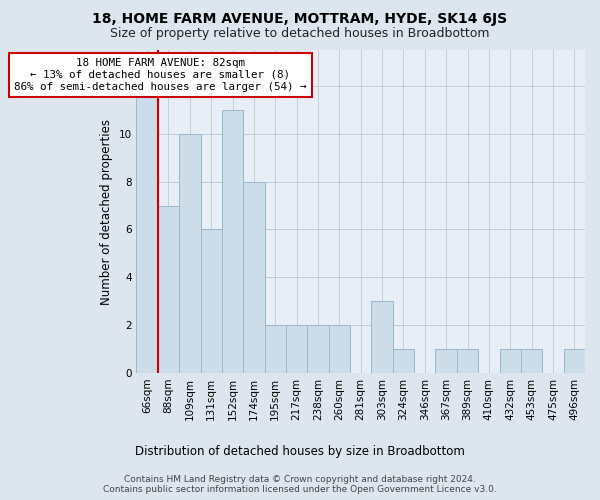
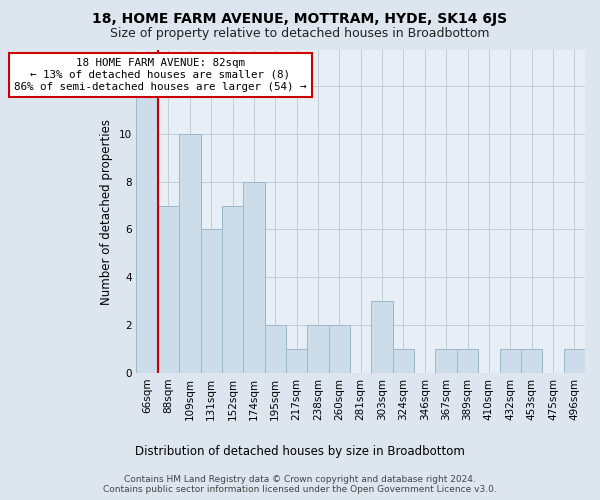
152sqm: 11 -> 7
217sqm: 2 -> 1
